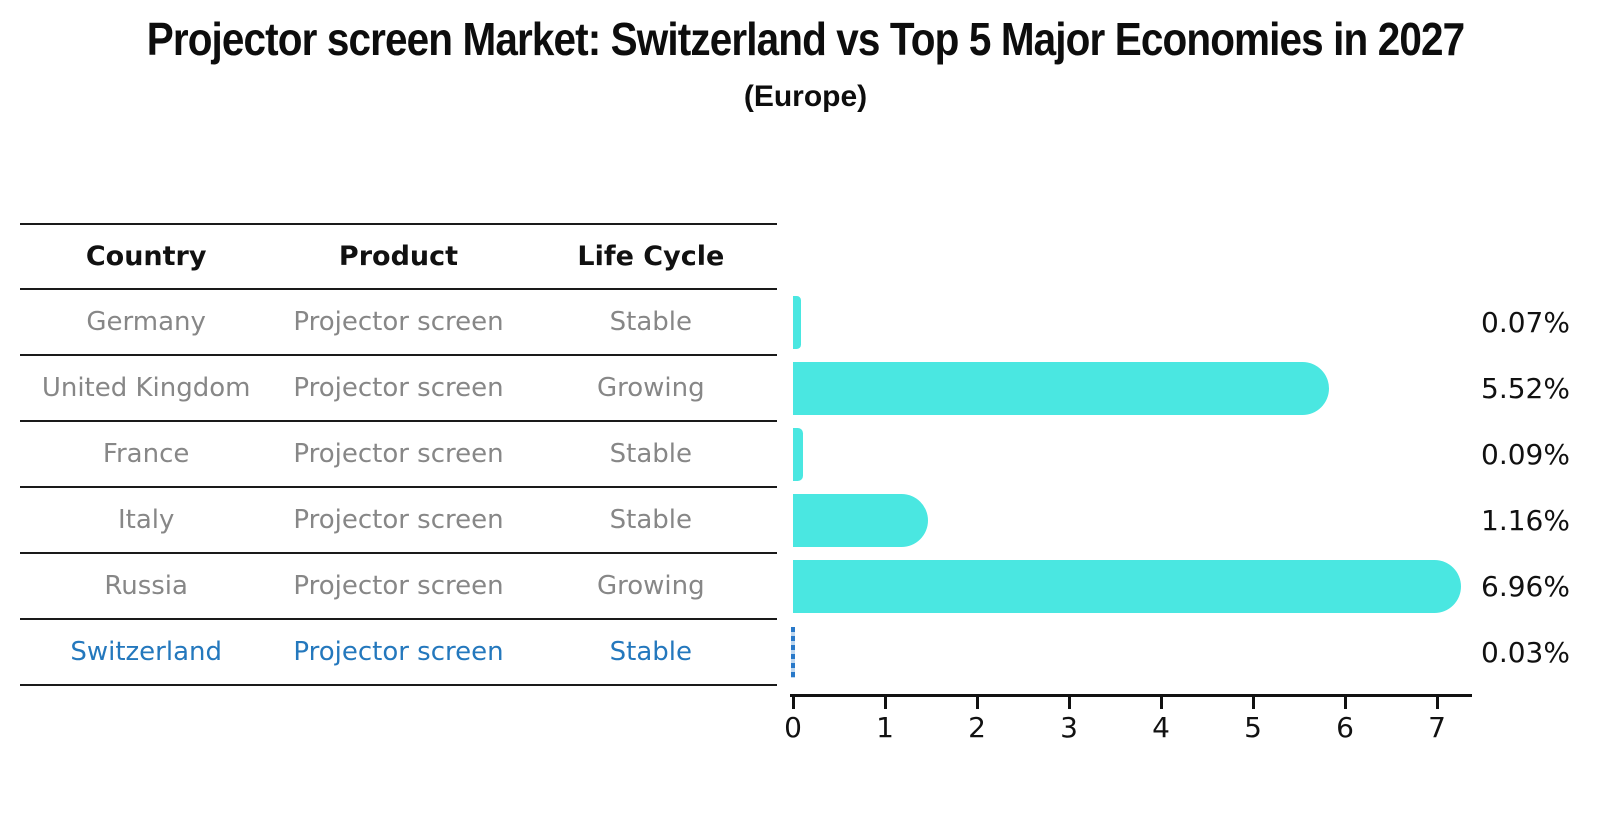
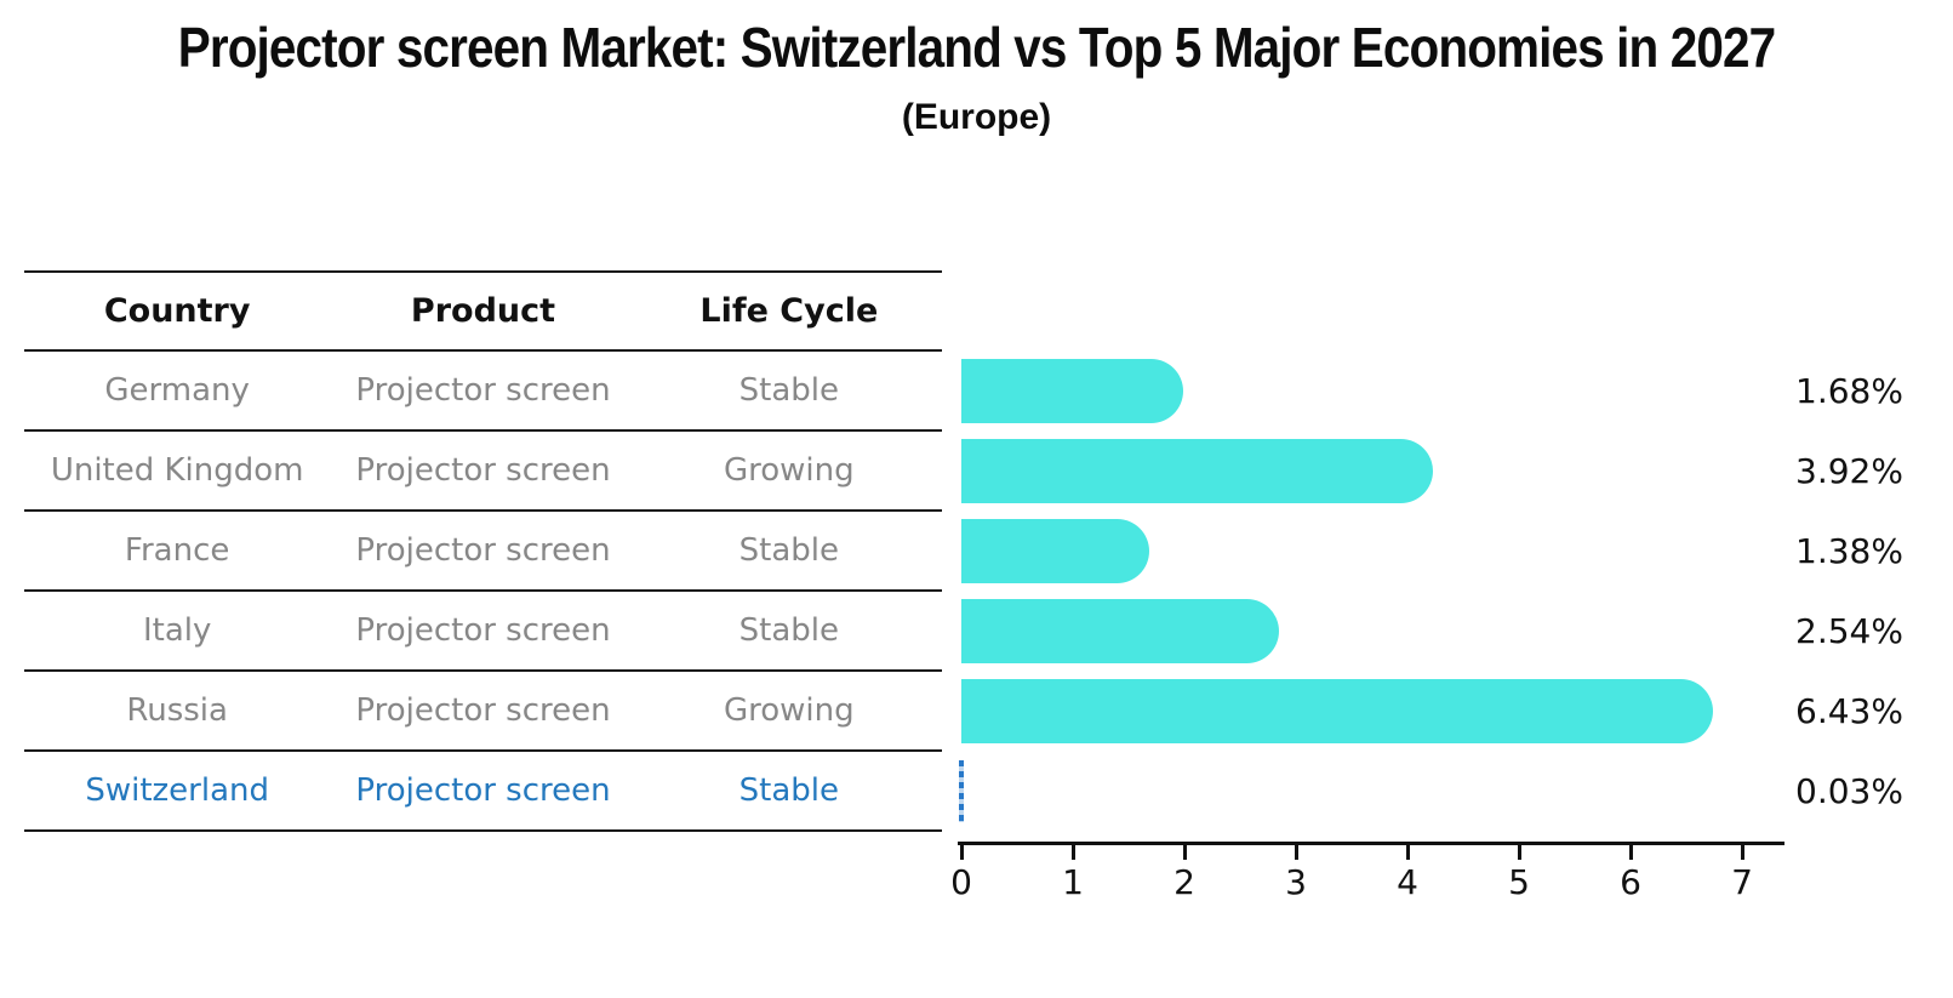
Germany: 0.07% -> 1.68%
United Kingdom: 5.52% -> 3.92%
France: 0.09% -> 1.38%
Italy: 1.16% -> 2.54%
Russia: 6.96% -> 6.43%
